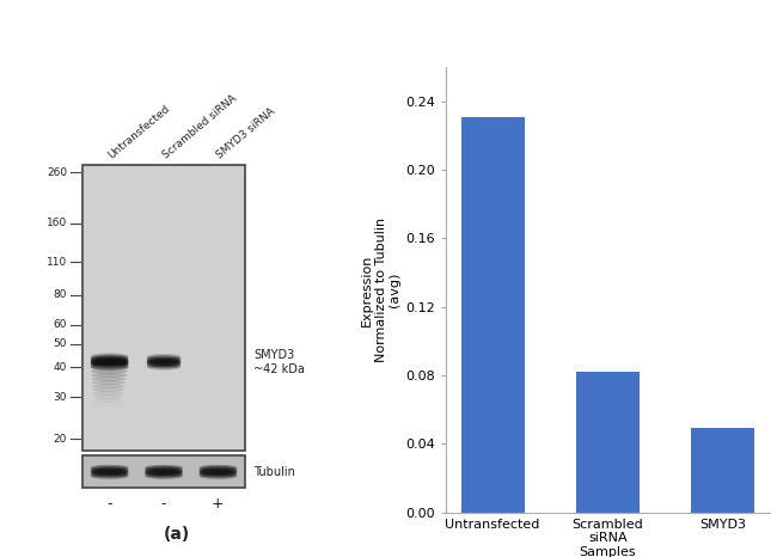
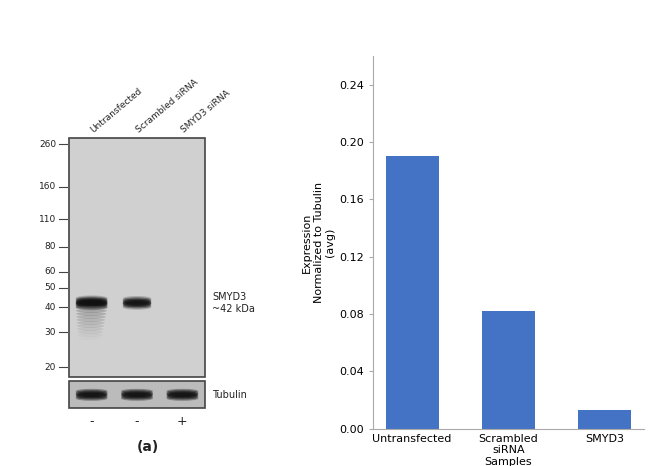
Untransfected: 0.231 -> 0.190
SMYD3: 0.049 -> 0.013
